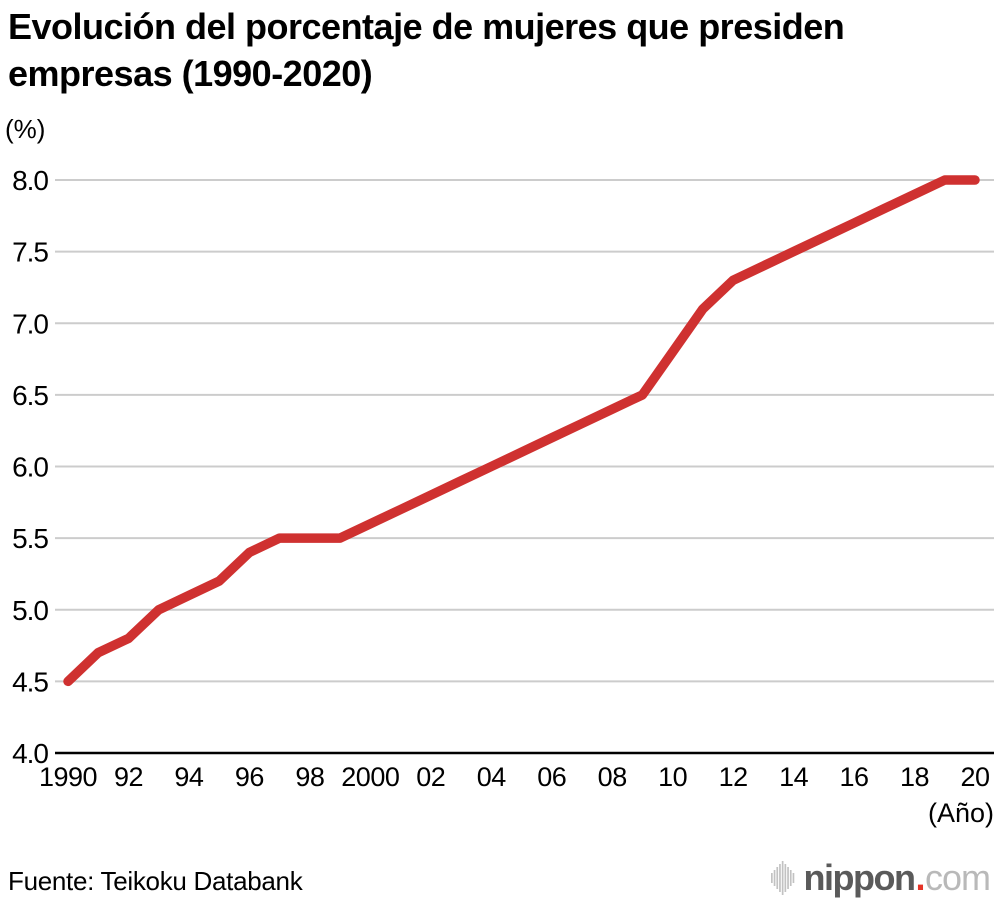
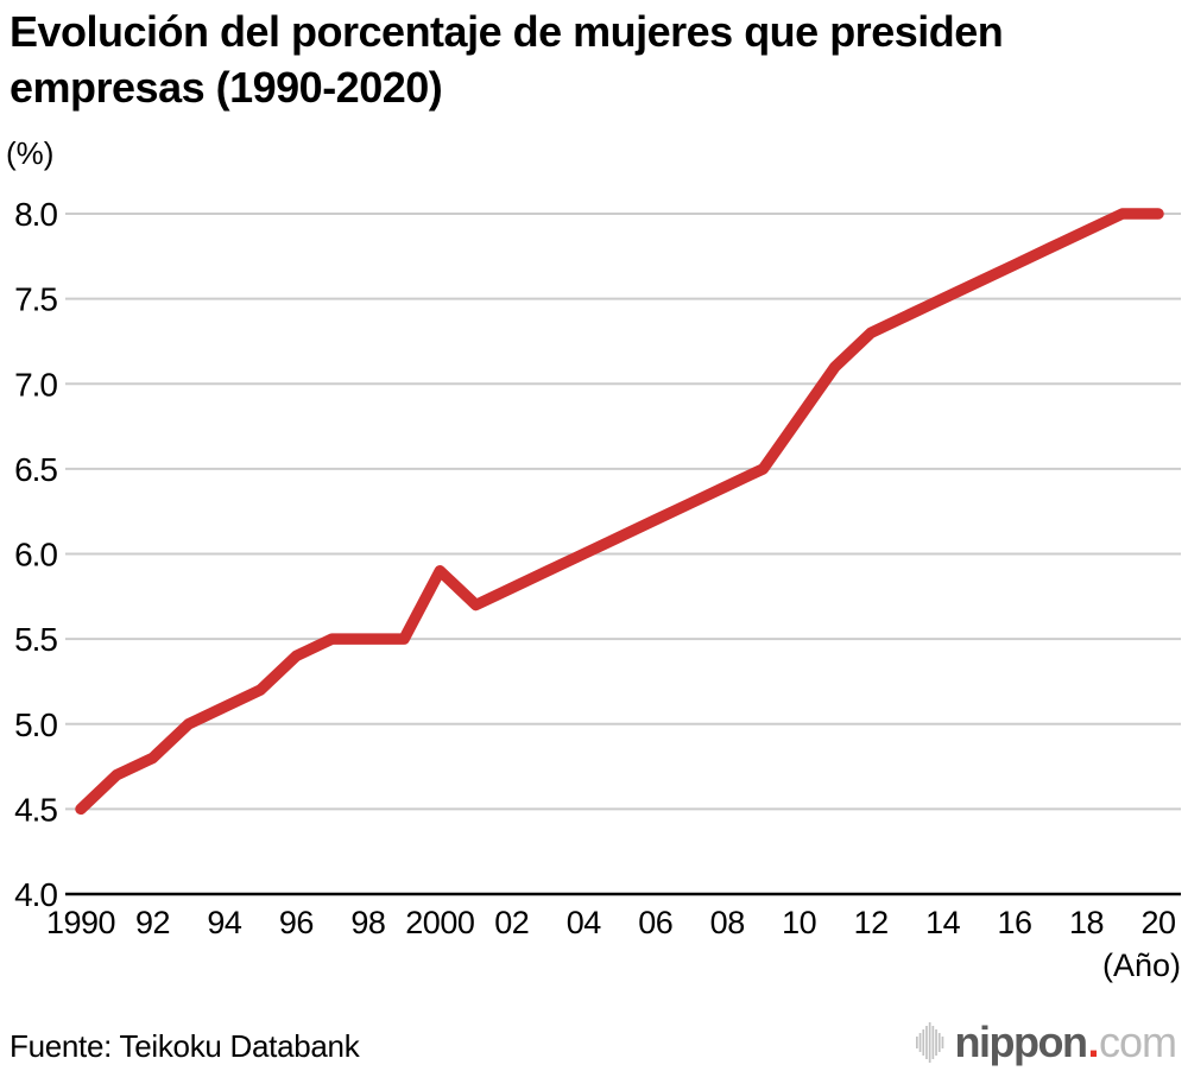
2000: 5.6 -> 5.9
